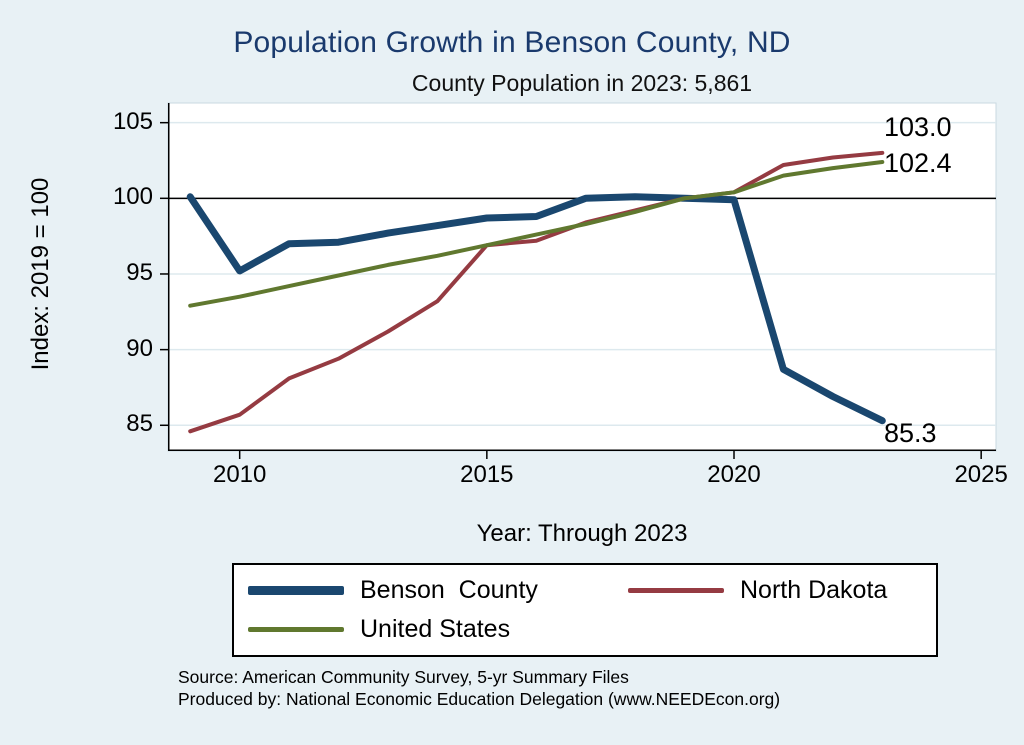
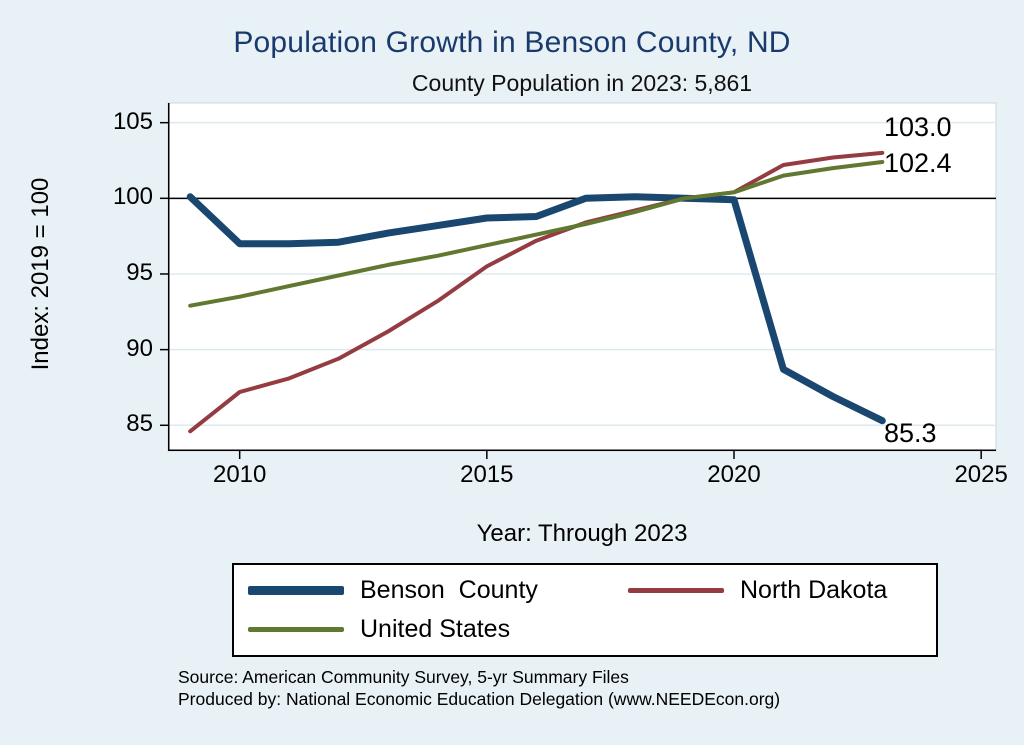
Benson County/2010: 95.2 -> 97.0
North Dakota/2010: 85.7 -> 87.2
North Dakota/2015: 96.9 -> 95.5
